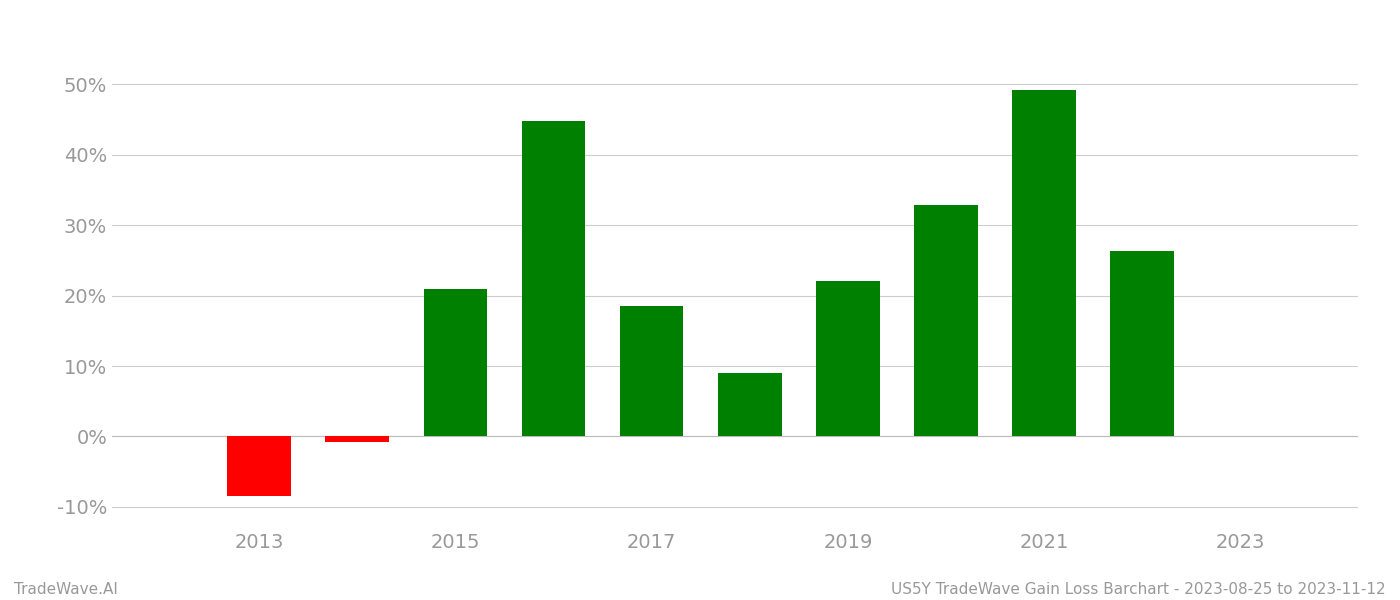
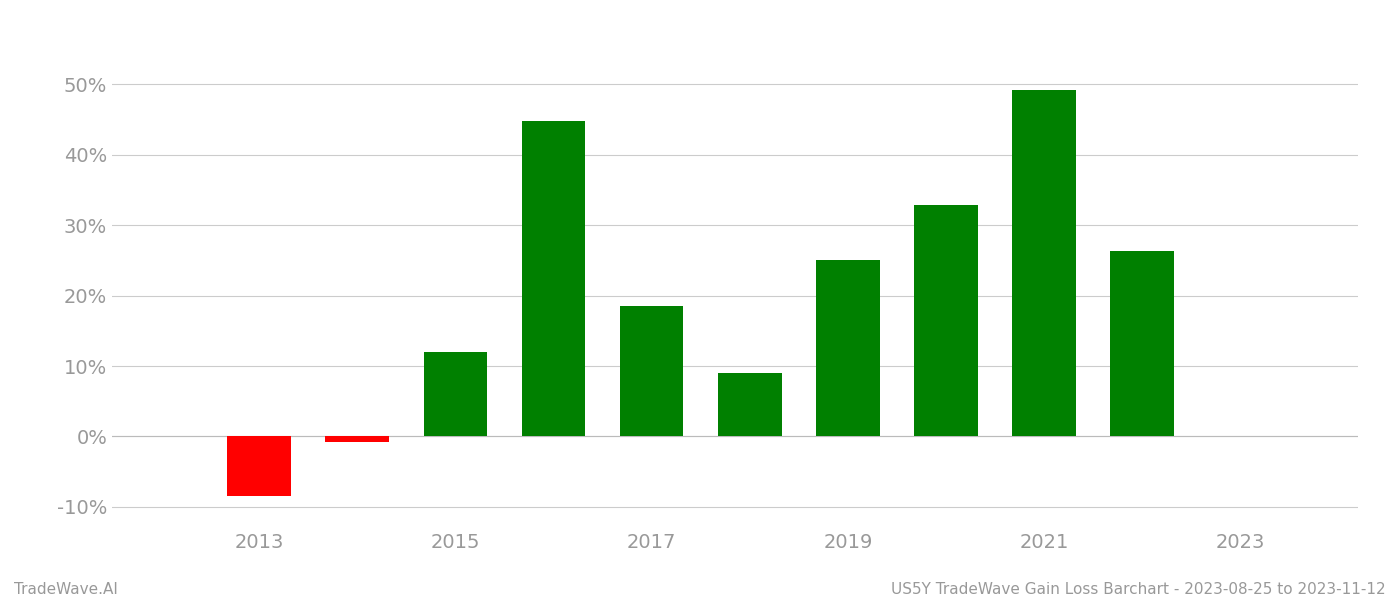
2015: 21.0% -> 12.0%
2019: 22.0% -> 25.0%
